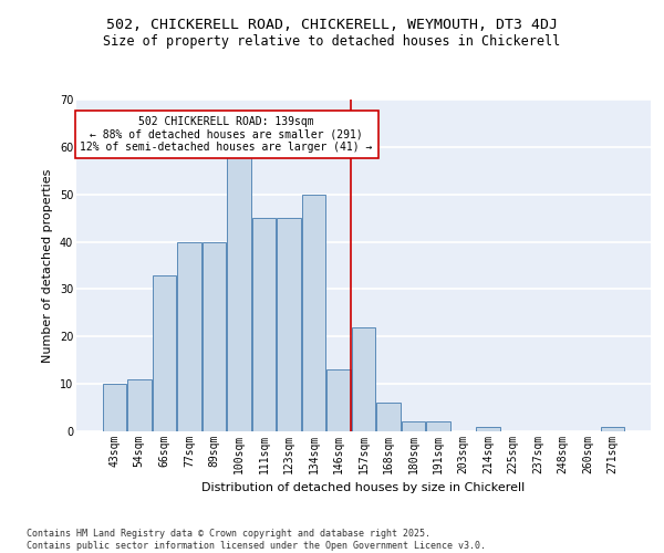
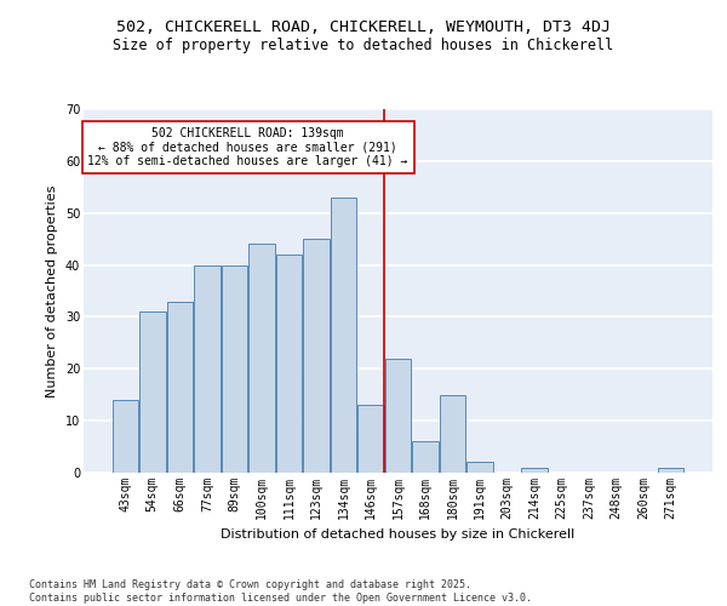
43sqm: 10 -> 14
54sqm: 11 -> 31
100sqm: 58 -> 44
111sqm: 45 -> 42
134sqm: 50 -> 53
180sqm: 2 -> 15
